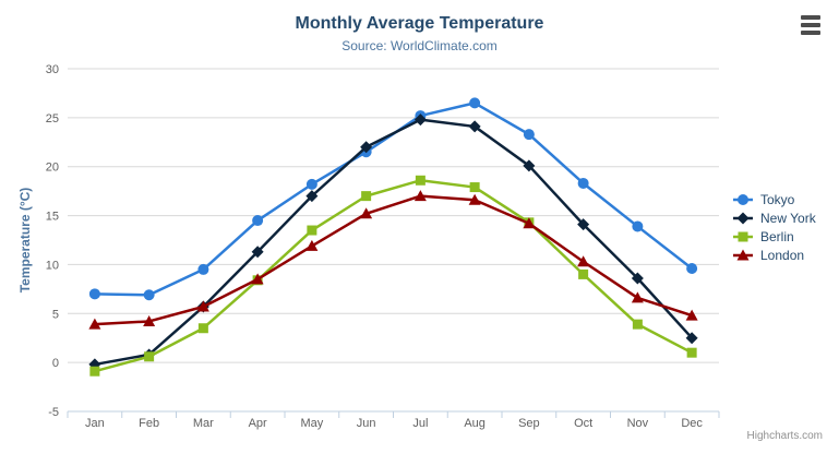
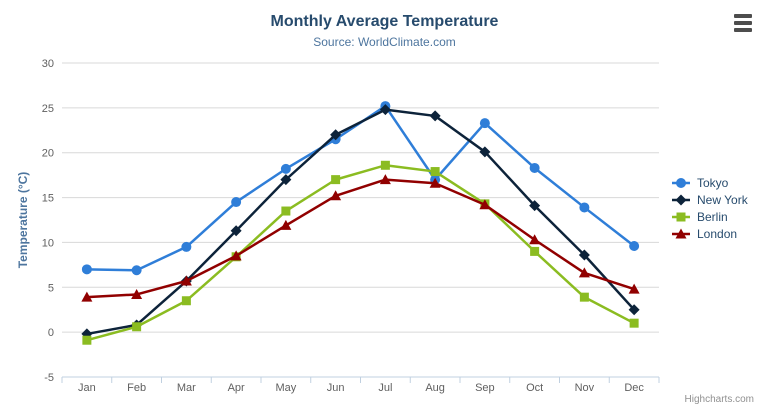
Tokyo/Aug: 26 -> 17
